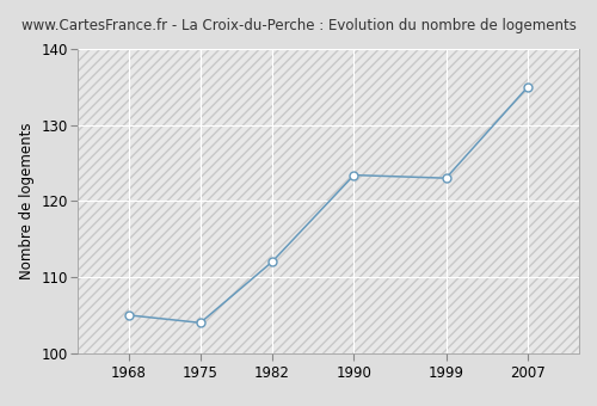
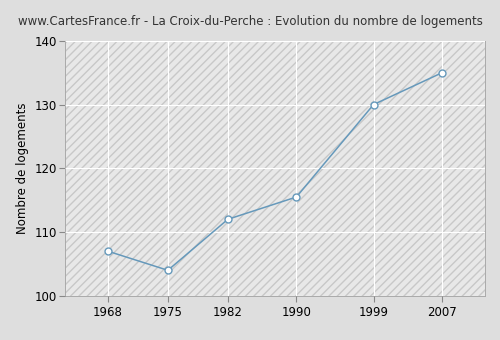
1968: 105.0 -> 107.0
1990: 123.4 -> 115.5
1999: 123.0 -> 130.0
